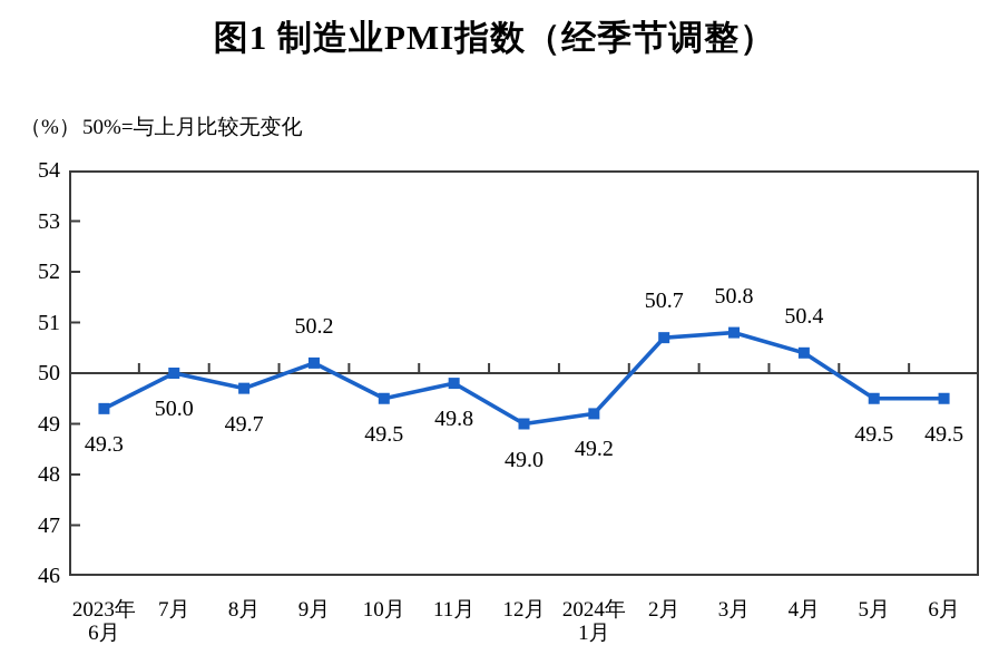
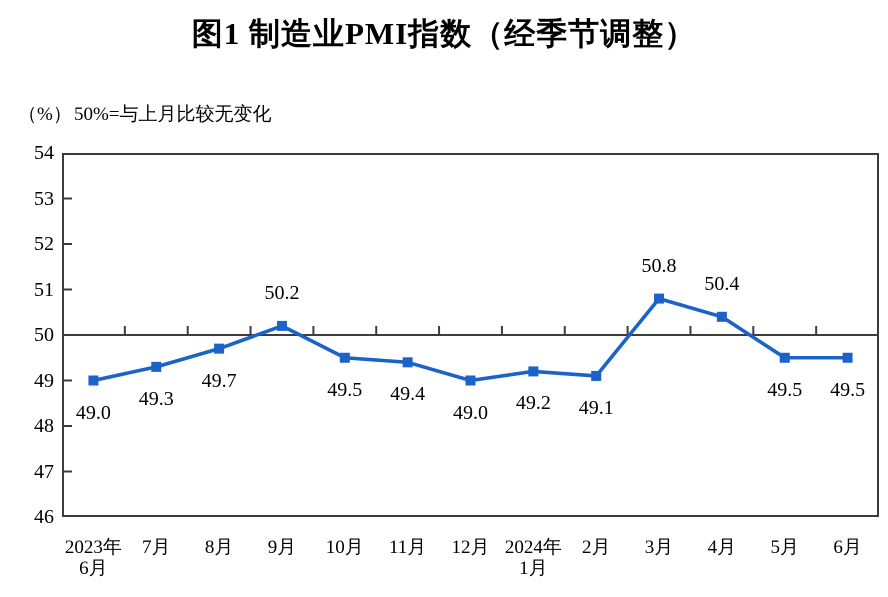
2023年6月: 49.3 -> 49.0
7月: 50.0 -> 49.3
11月: 49.8 -> 49.4
2月: 50.7 -> 49.1
